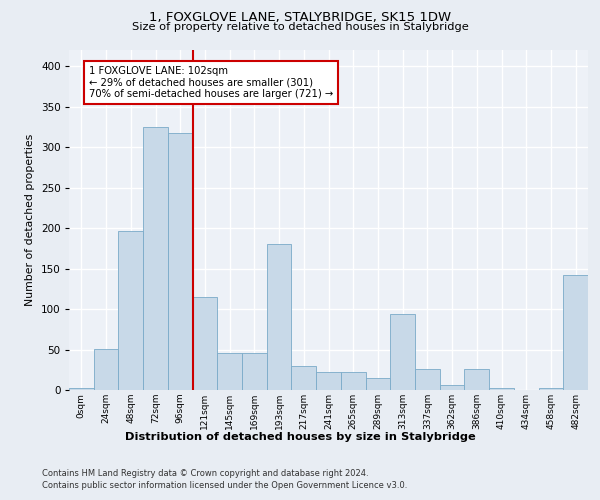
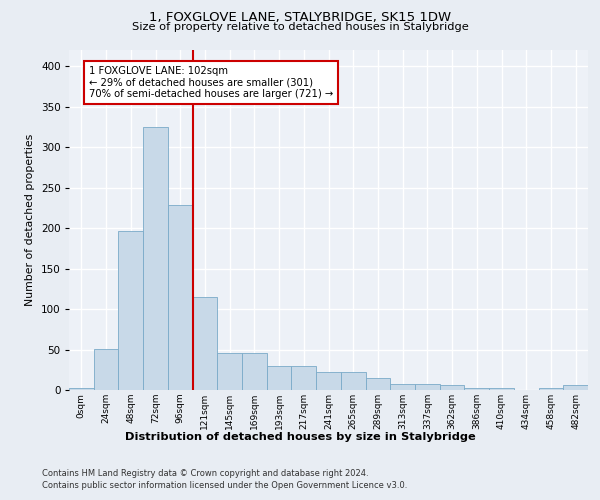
96sqm: 318 -> 229
193sqm: 180 -> 30
313sqm: 94 -> 8
337sqm: 26 -> 8
386sqm: 26 -> 2
482sqm: 142 -> 6
